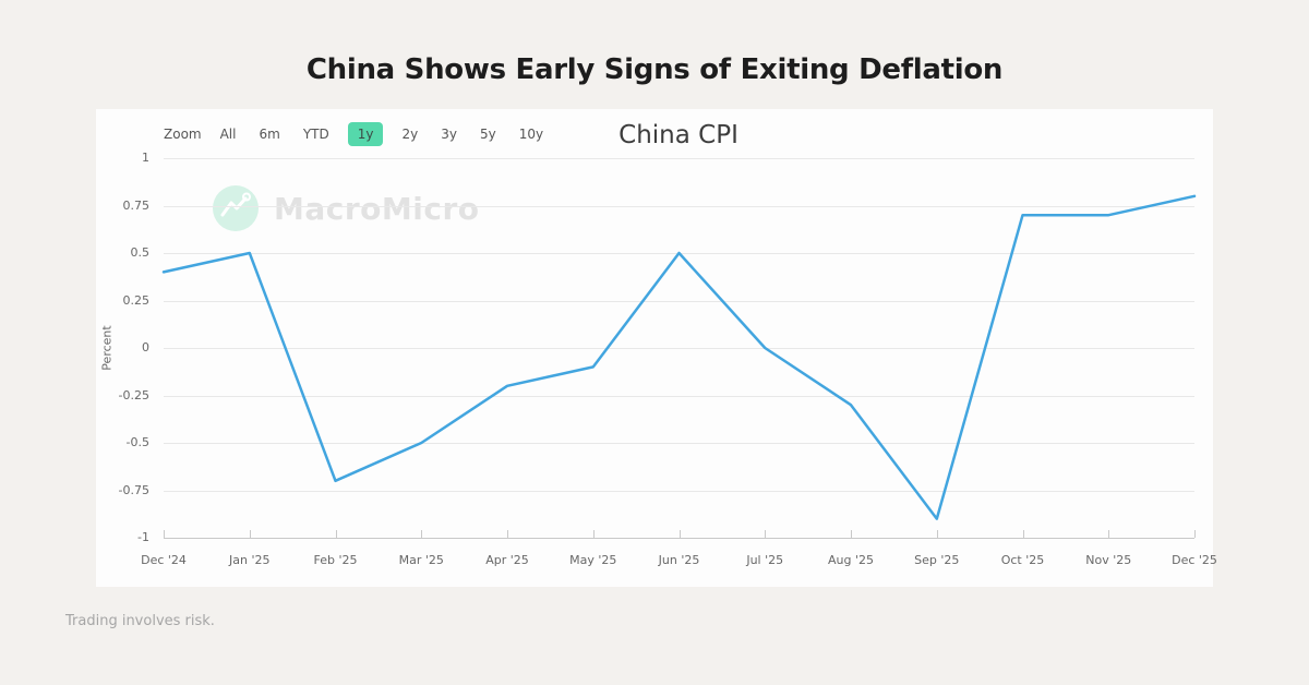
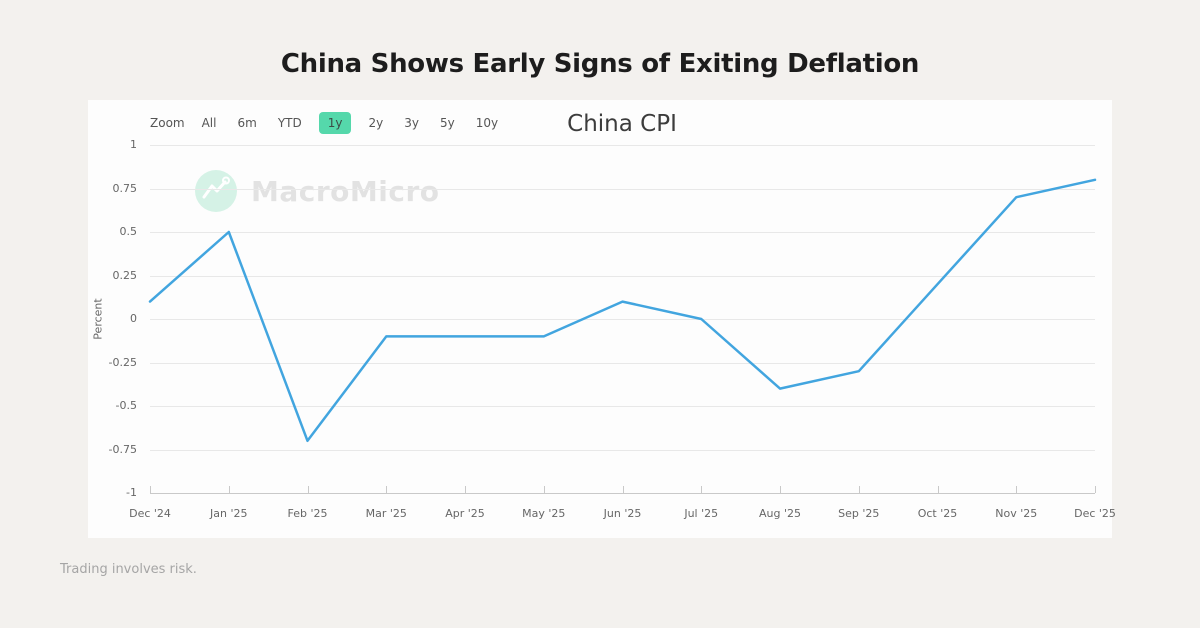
Dec '24: 0.4 -> 0.1
Mar '25: -0.5 -> -0.1
Apr '25: -0.2 -> -0.1
Jun '25: 0.5 -> 0.1
Aug '25: -0.3 -> -0.4
Sep '25: -0.9 -> -0.3
Oct '25: 0.7 -> 0.2
